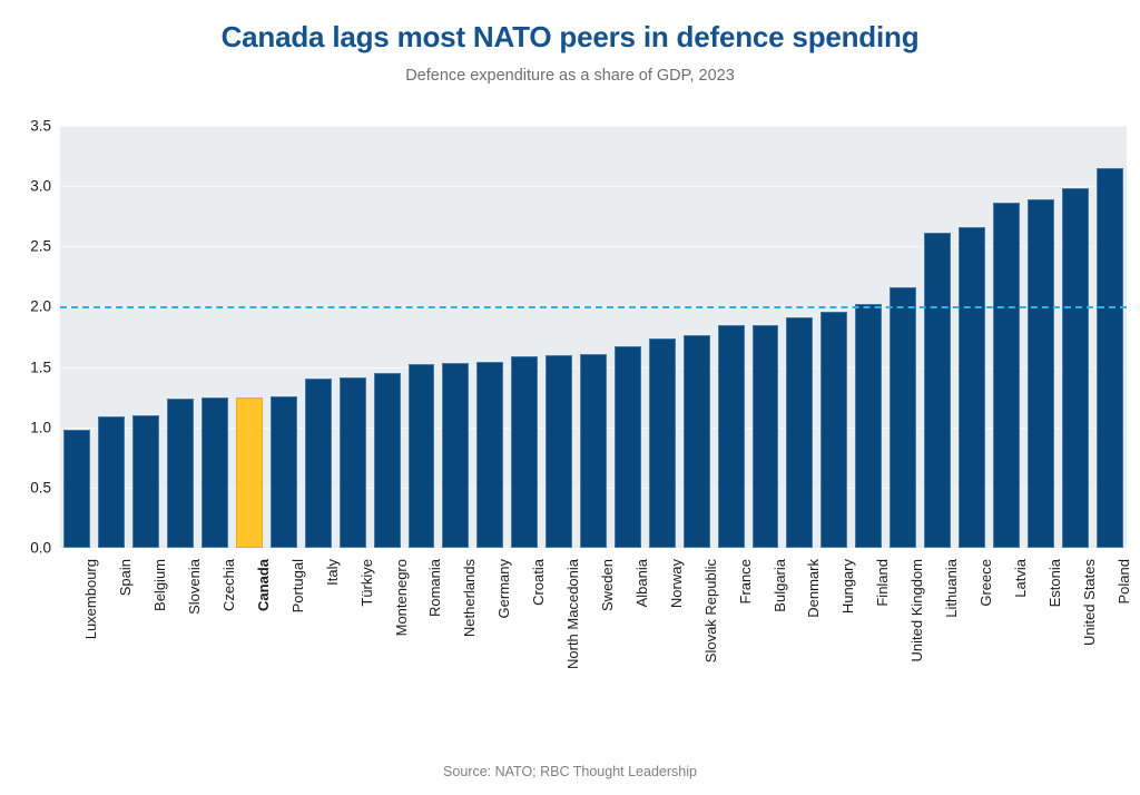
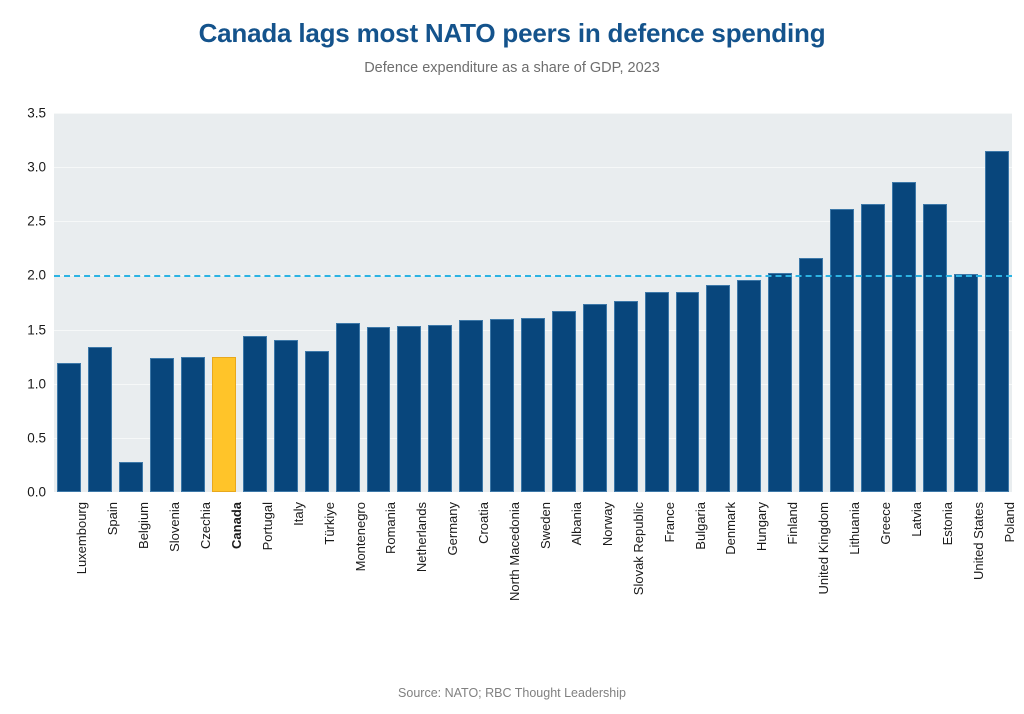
Luxembourg: 0.98 -> 1.19
Spain: 1.09 -> 1.34
Belgium: 1.10 -> 0.28
Portugal: 1.26 -> 1.44
Türkiye: 1.41 -> 1.30
Montenegro: 1.45 -> 1.56
Estonia: 2.89 -> 2.66
United States: 2.98 -> 2.01
